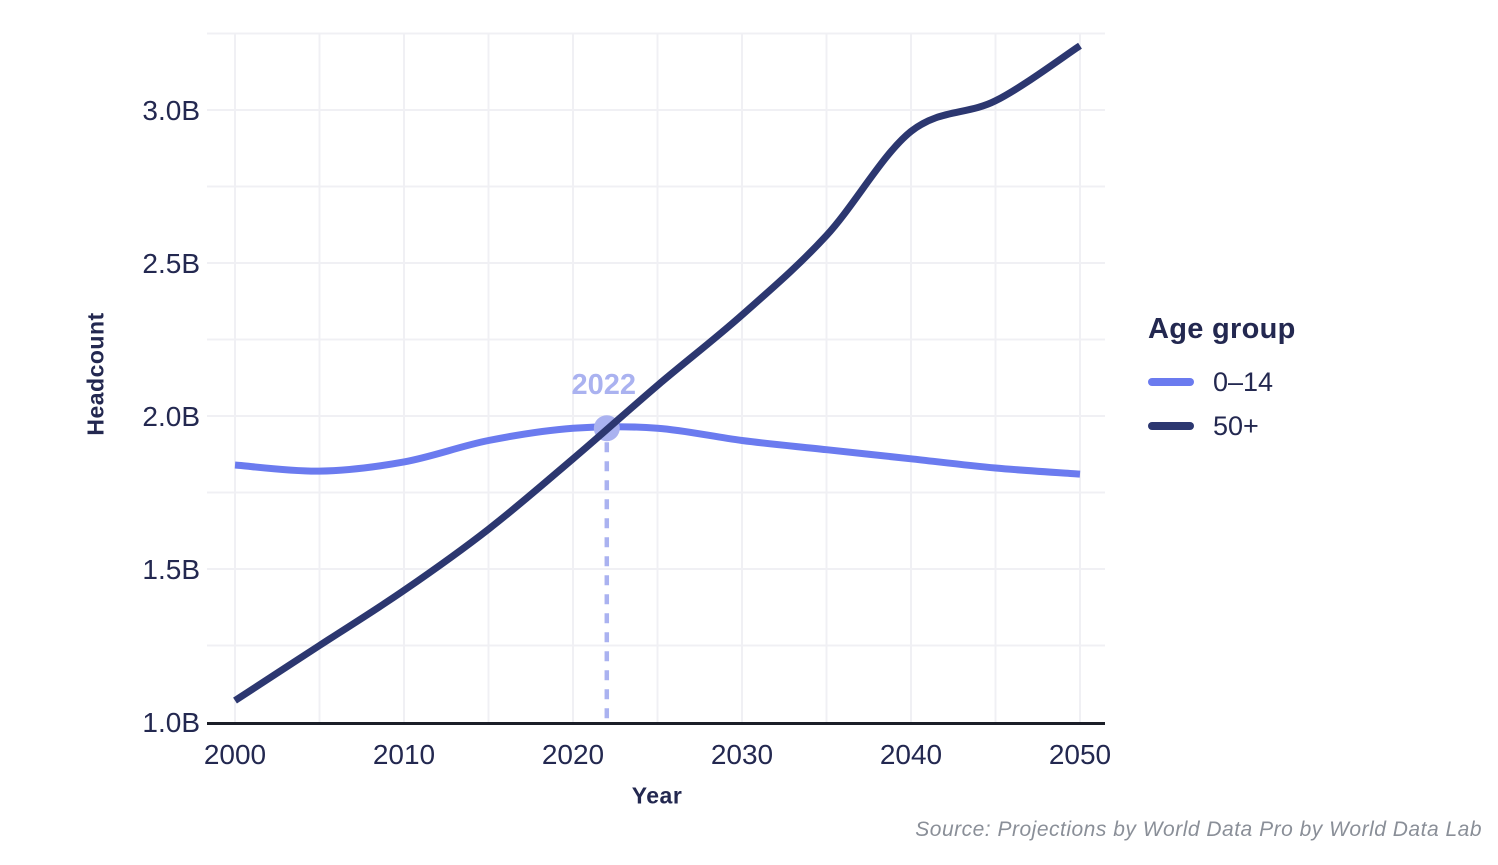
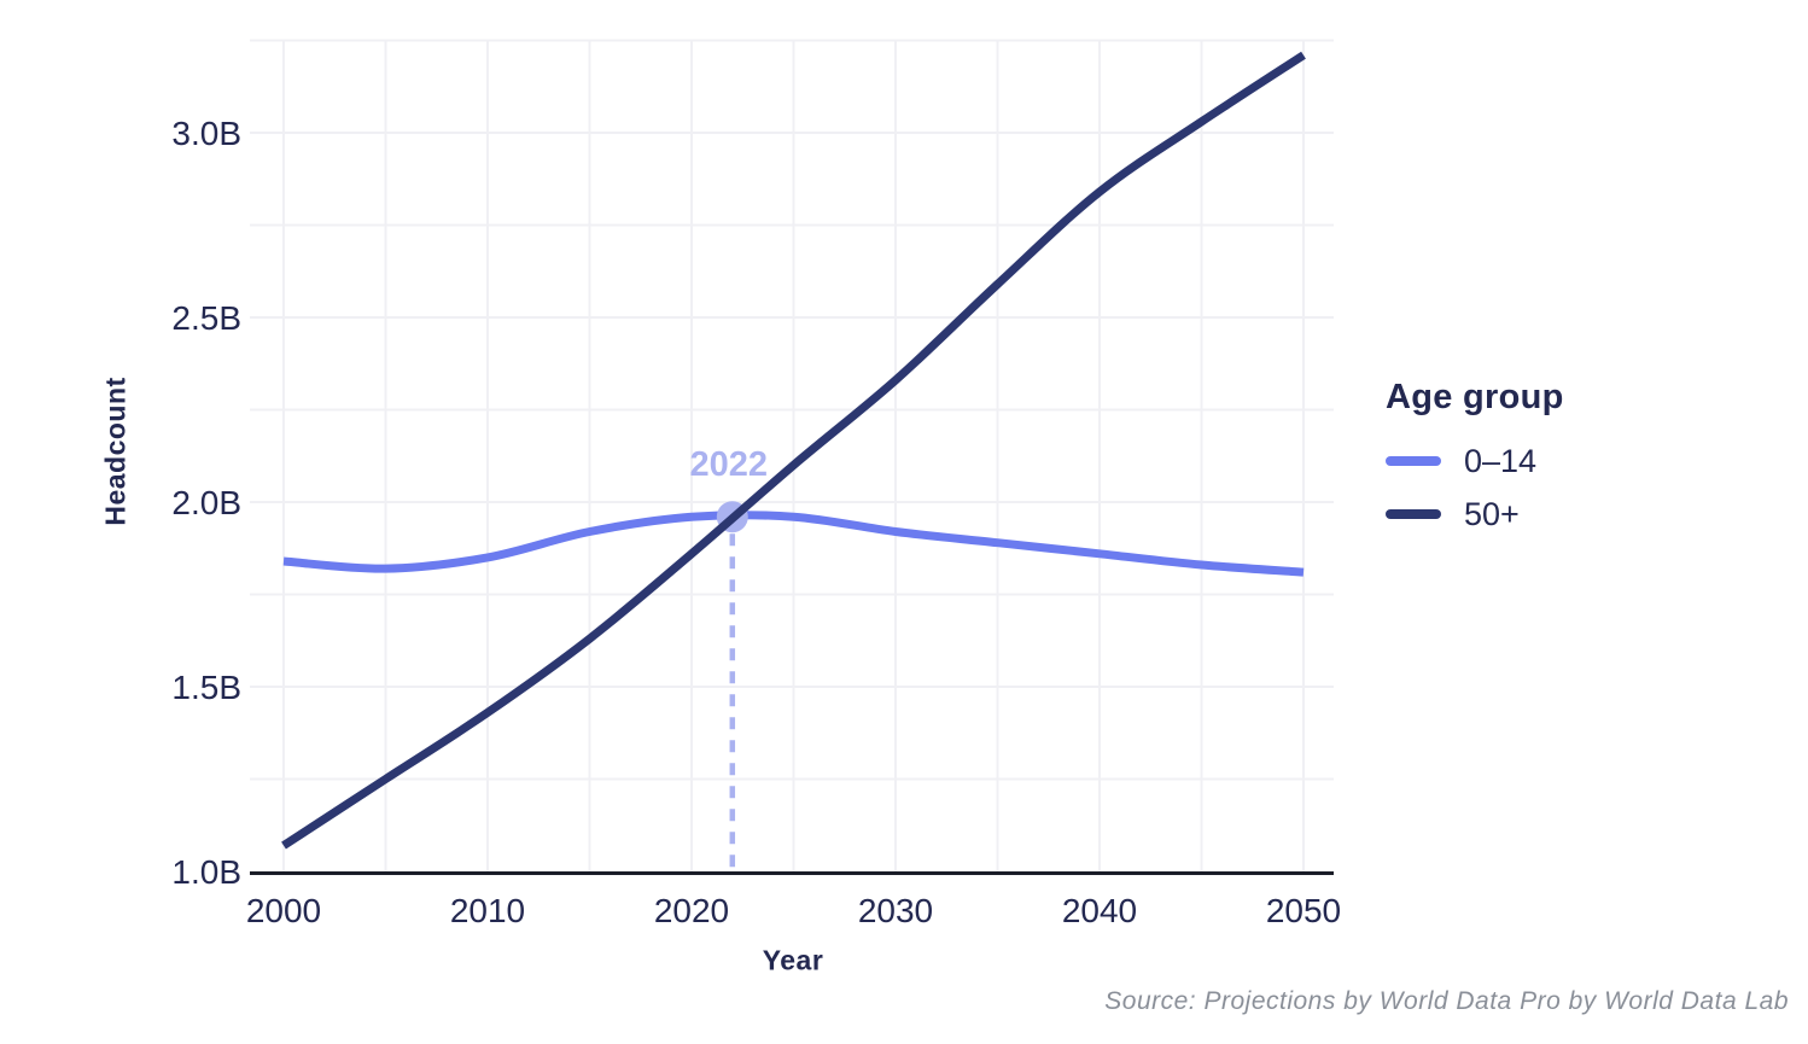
50+/2040: 2.93B -> 2.84B
